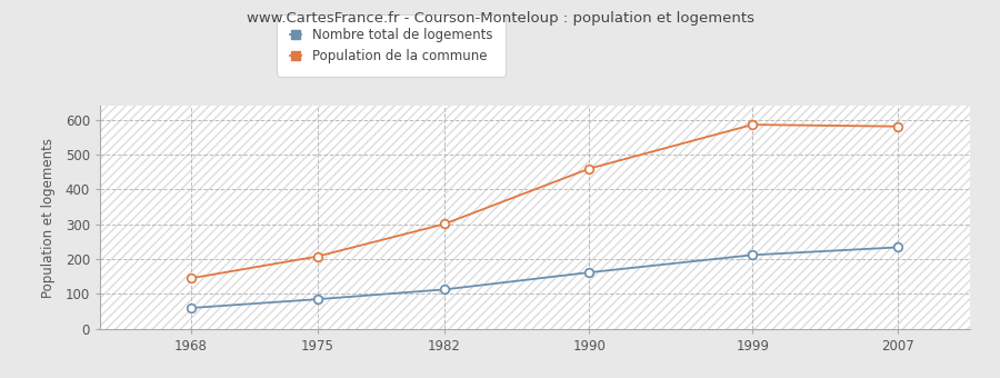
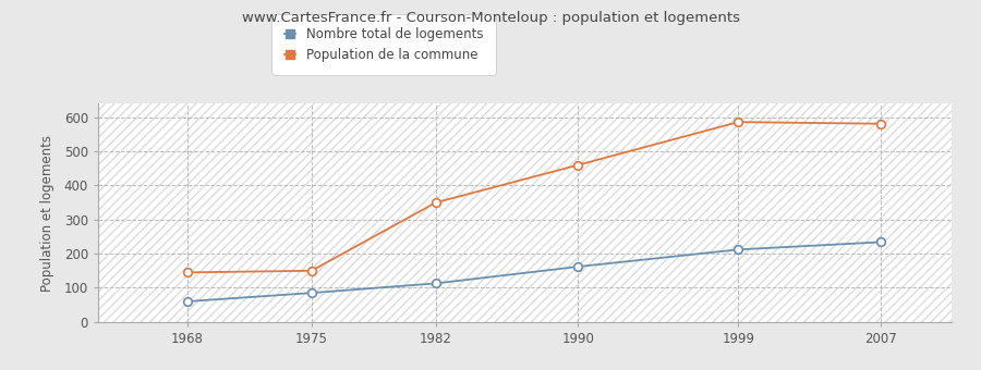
Population de la commune/1975: 208 -> 150
Population de la commune/1982: 301 -> 350
